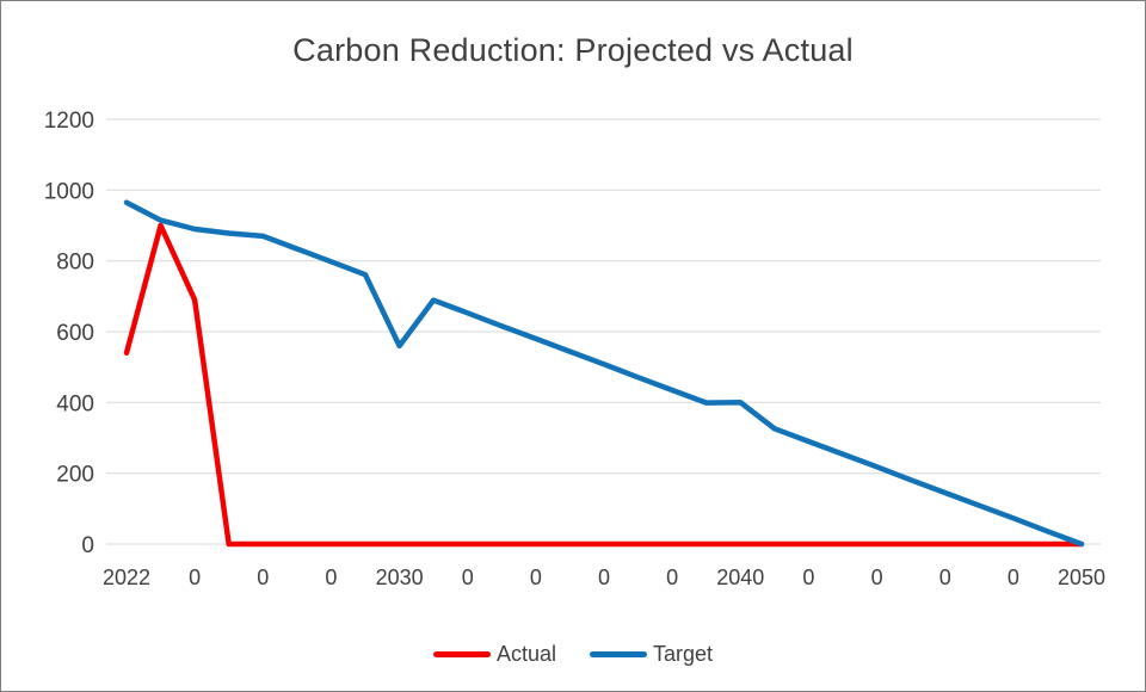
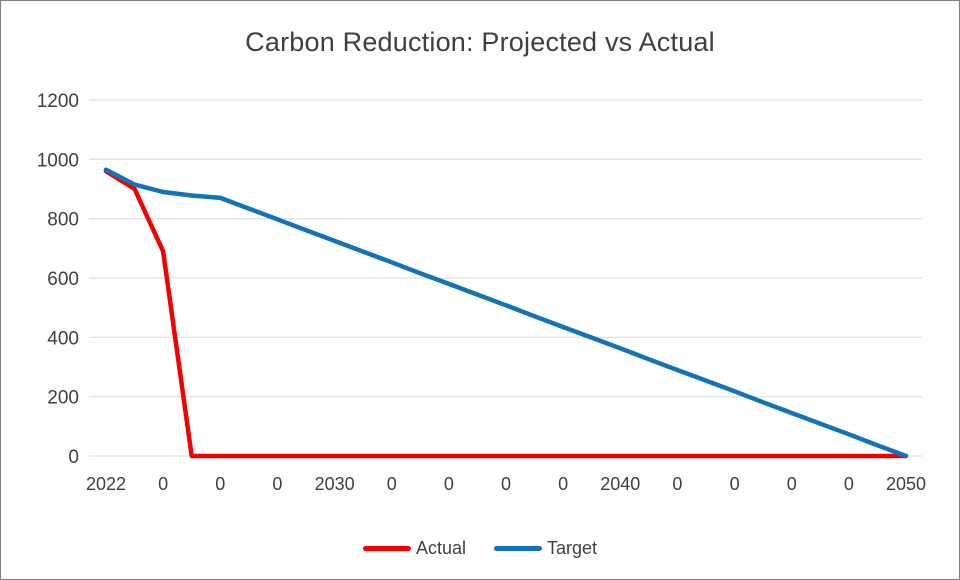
Actual/2022: 540 -> 960
Target/2030: 560 -> 720
Target/2040: 400 -> 360
